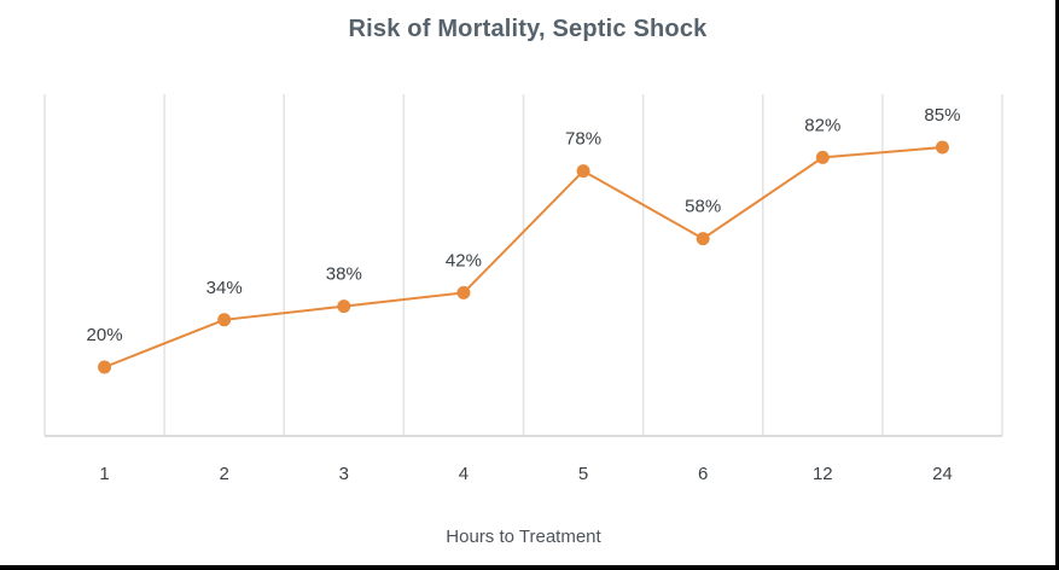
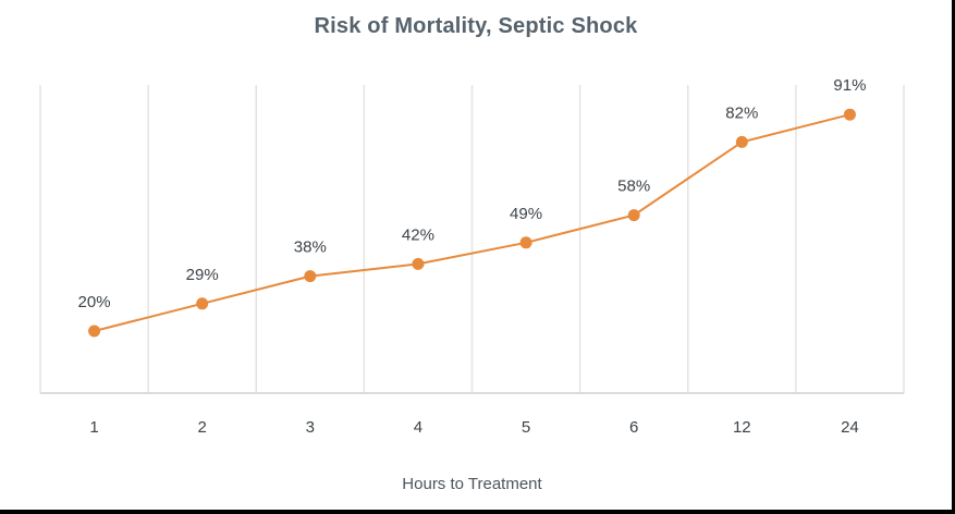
2: 34% -> 29%
5: 78% -> 49%
24: 85% -> 91%
